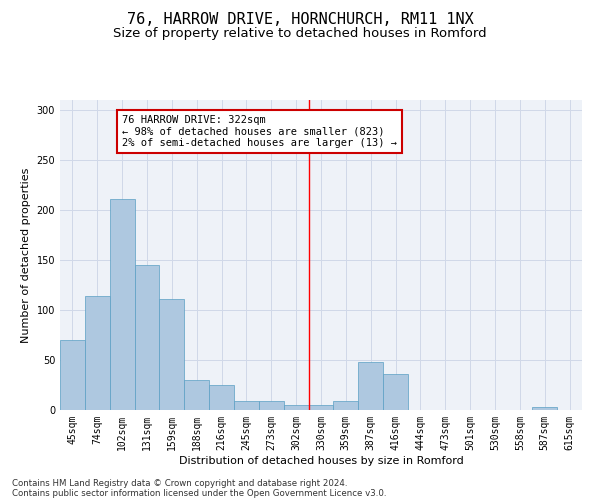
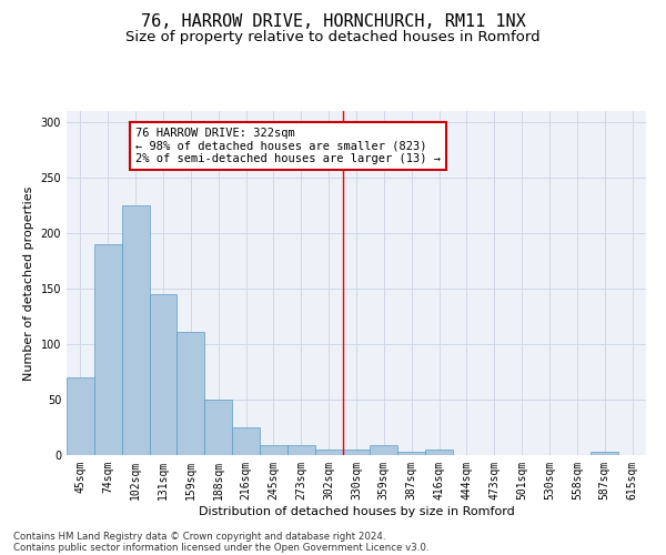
74sqm: 114 -> 190
102sqm: 211 -> 225
188sqm: 30 -> 50
387sqm: 48 -> 3
416sqm: 36 -> 5
